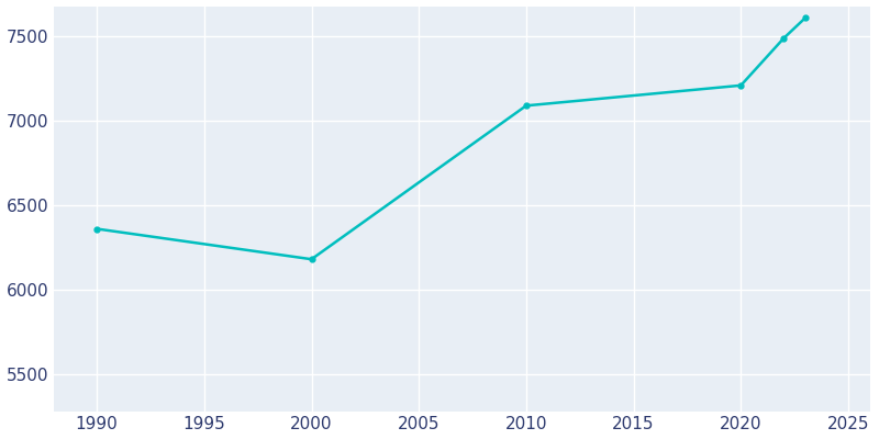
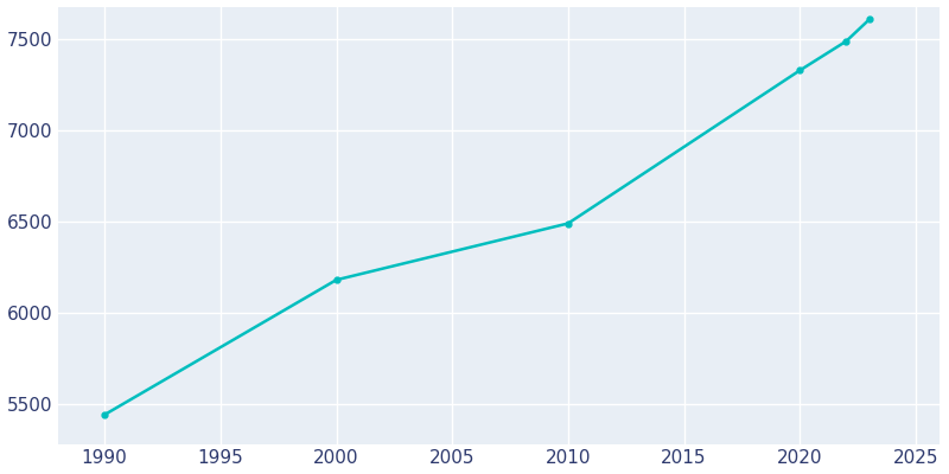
1990: 6360 -> 5440
2010: 7090 -> 6490
2020: 7210 -> 7330
